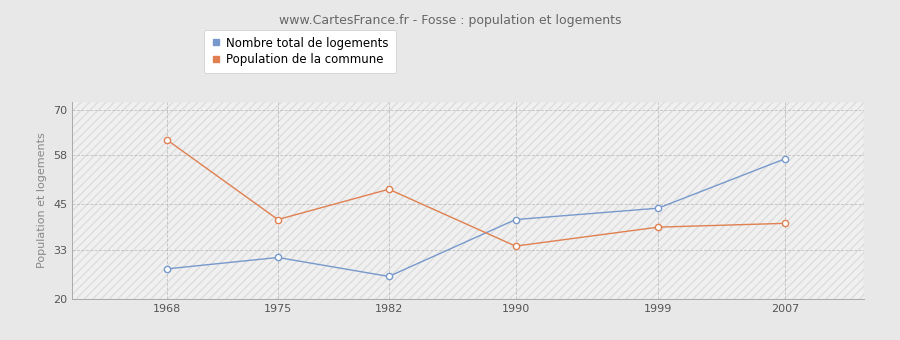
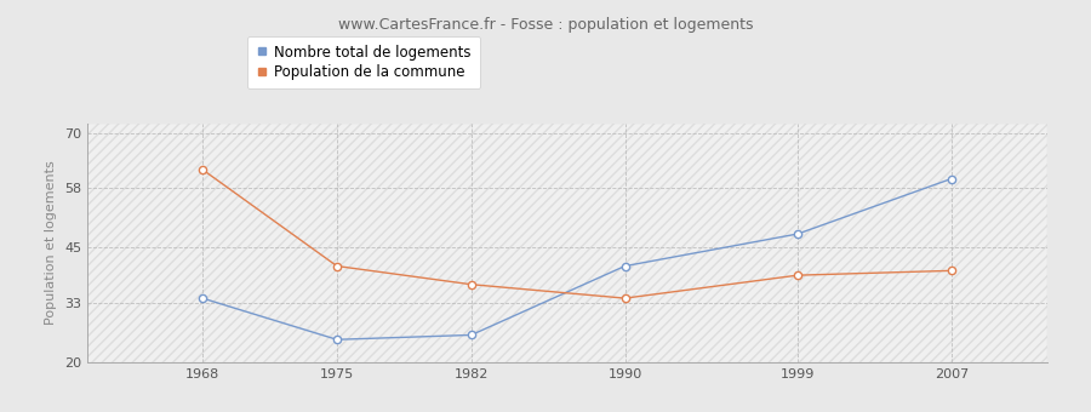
Nombre total de logements/1968: 28 -> 34
Nombre total de logements/1975: 31 -> 25
Population de la commune/1982: 49 -> 37
Nombre total de logements/1999: 44 -> 48
Nombre total de logements/2007: 57 -> 60
